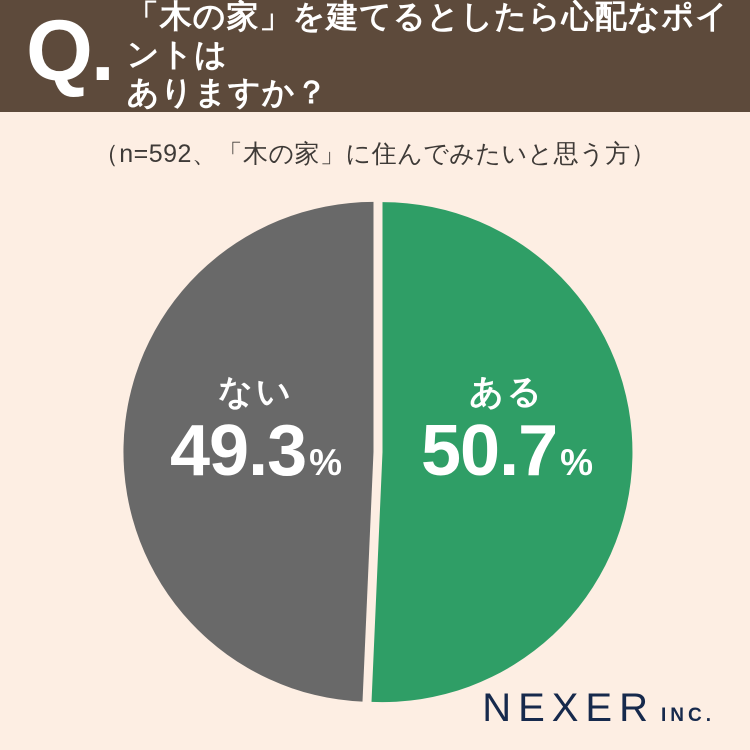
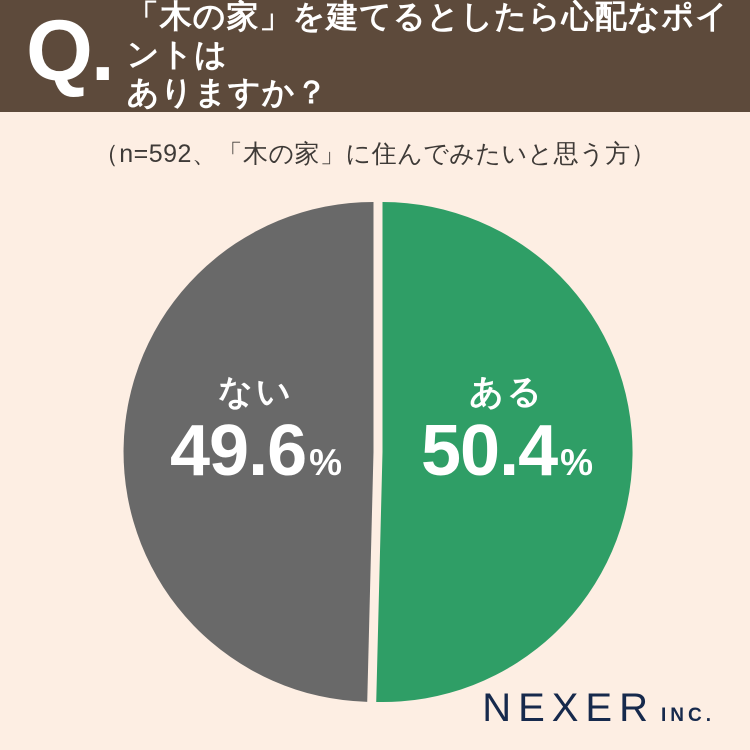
ある: 50.7 -> 50.4
ない: 49.3 -> 49.6
